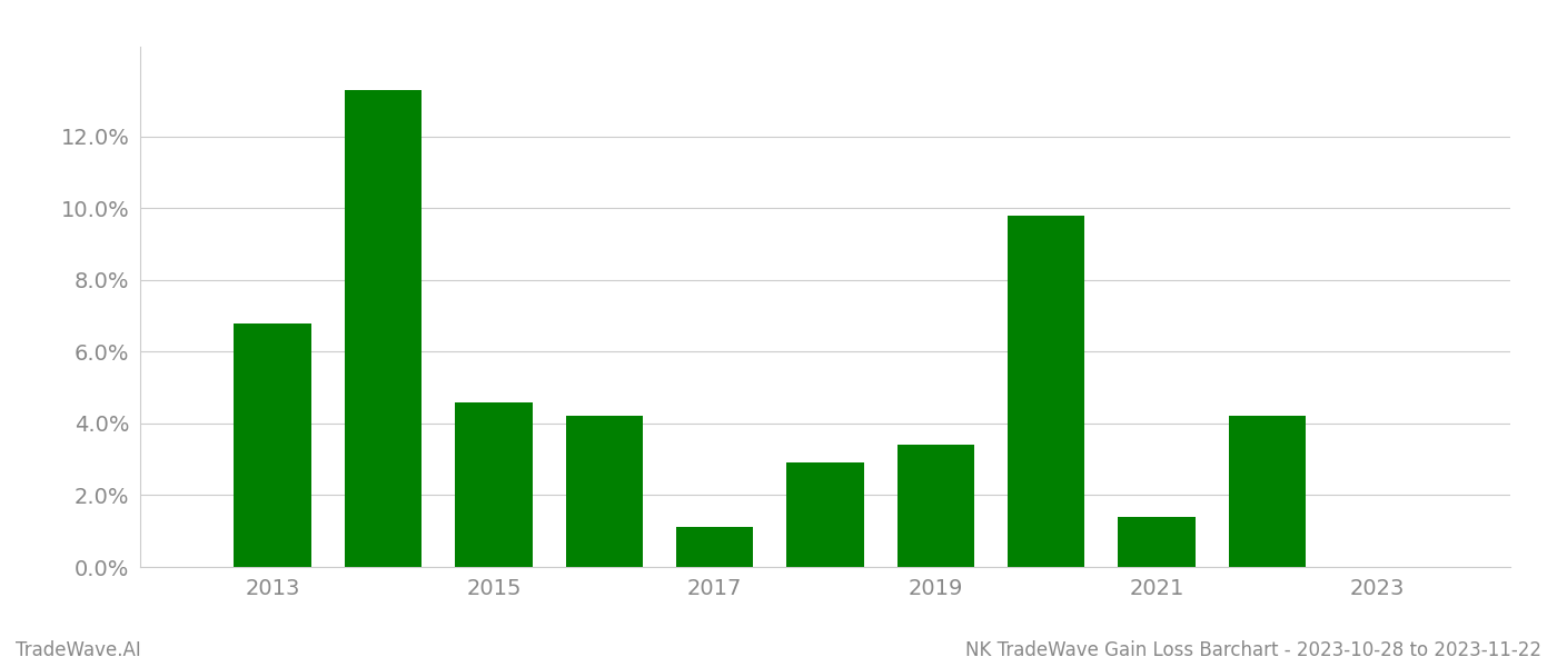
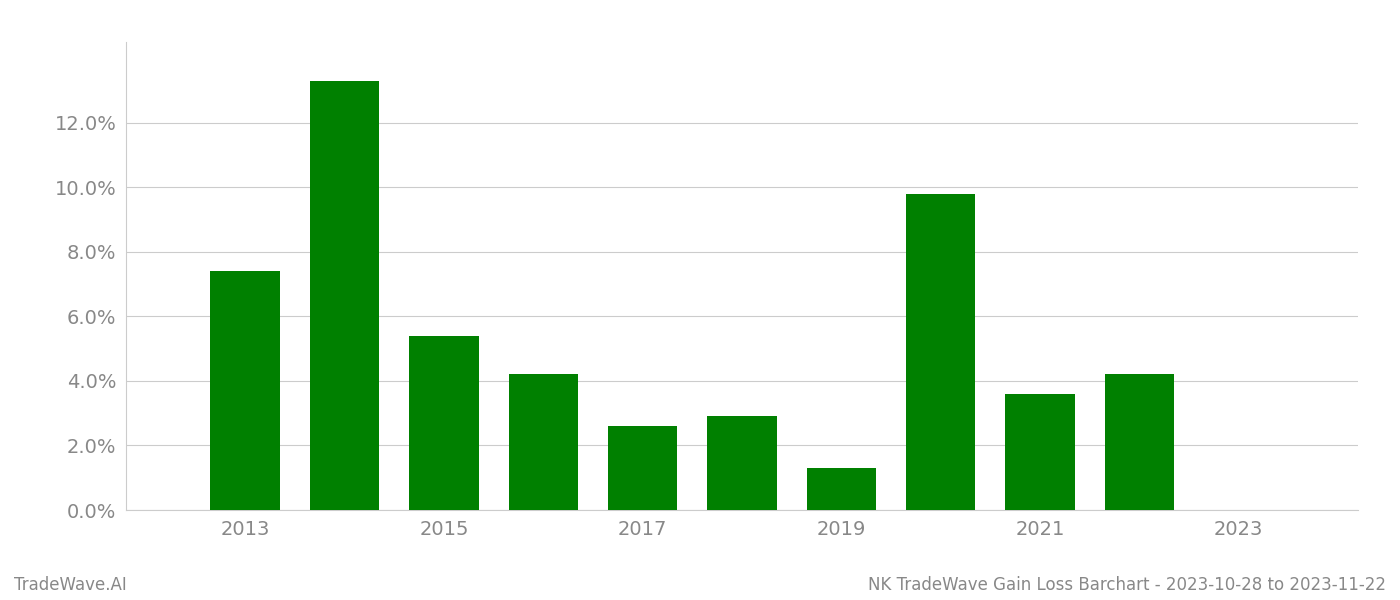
2013: 6.8% -> 7.4%
2015: 4.6% -> 5.4%
2017: 1.1% -> 2.6%
2019: 3.4% -> 1.3%
2021: 1.4% -> 3.6%
